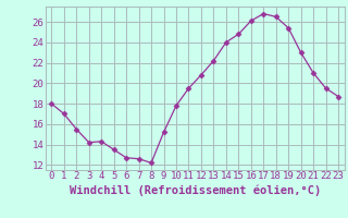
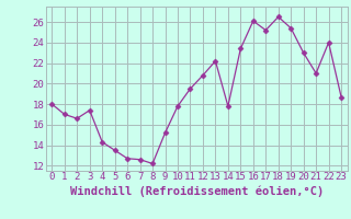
2: 15.5 -> 16.6
3: 14.2 -> 17.4
14: 24.0 -> 17.8
15: 24.8 -> 23.4
17: 26.8 -> 25.2
22: 19.5 -> 24.0
